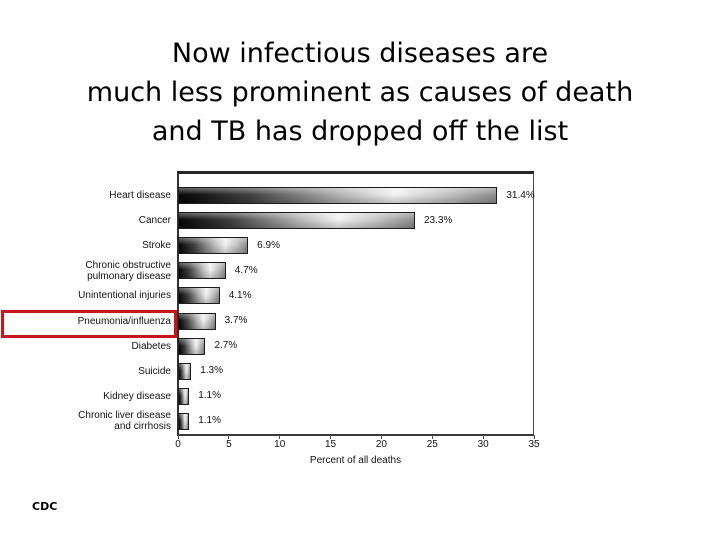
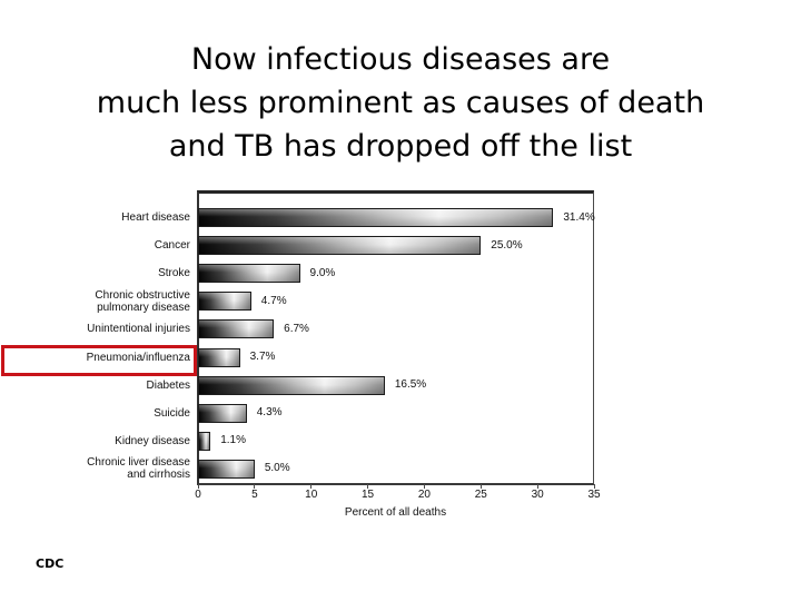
Cancer: 23.3% -> 25.0%
Stroke: 6.9% -> 9.0%
Unintentional injuries: 4.1% -> 6.7%
Diabetes: 2.7% -> 16.5%
Suicide: 1.3% -> 4.3%
Chronic liver disease and cirrhosis: 1.1% -> 5.0%
